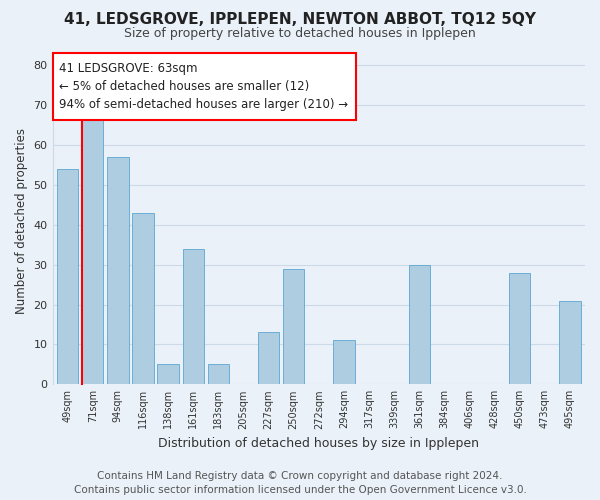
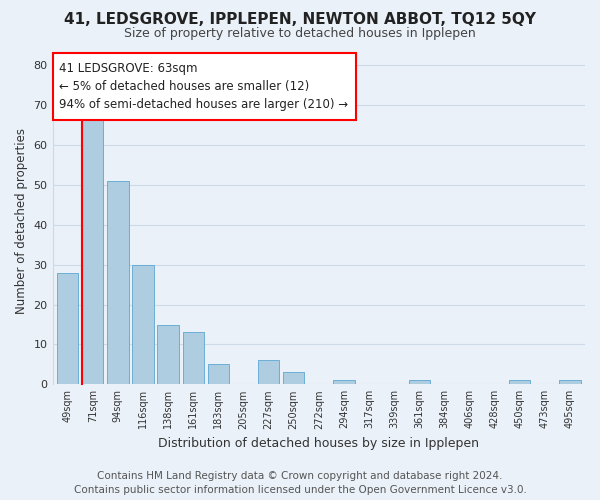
49sqm: 54 -> 28
94sqm: 57 -> 51
116sqm: 43 -> 30
138sqm: 5 -> 15
161sqm: 34 -> 13
227sqm: 13 -> 6
250sqm: 29 -> 3
294sqm: 11 -> 1
361sqm: 30 -> 1
450sqm: 28 -> 1
495sqm: 21 -> 1
